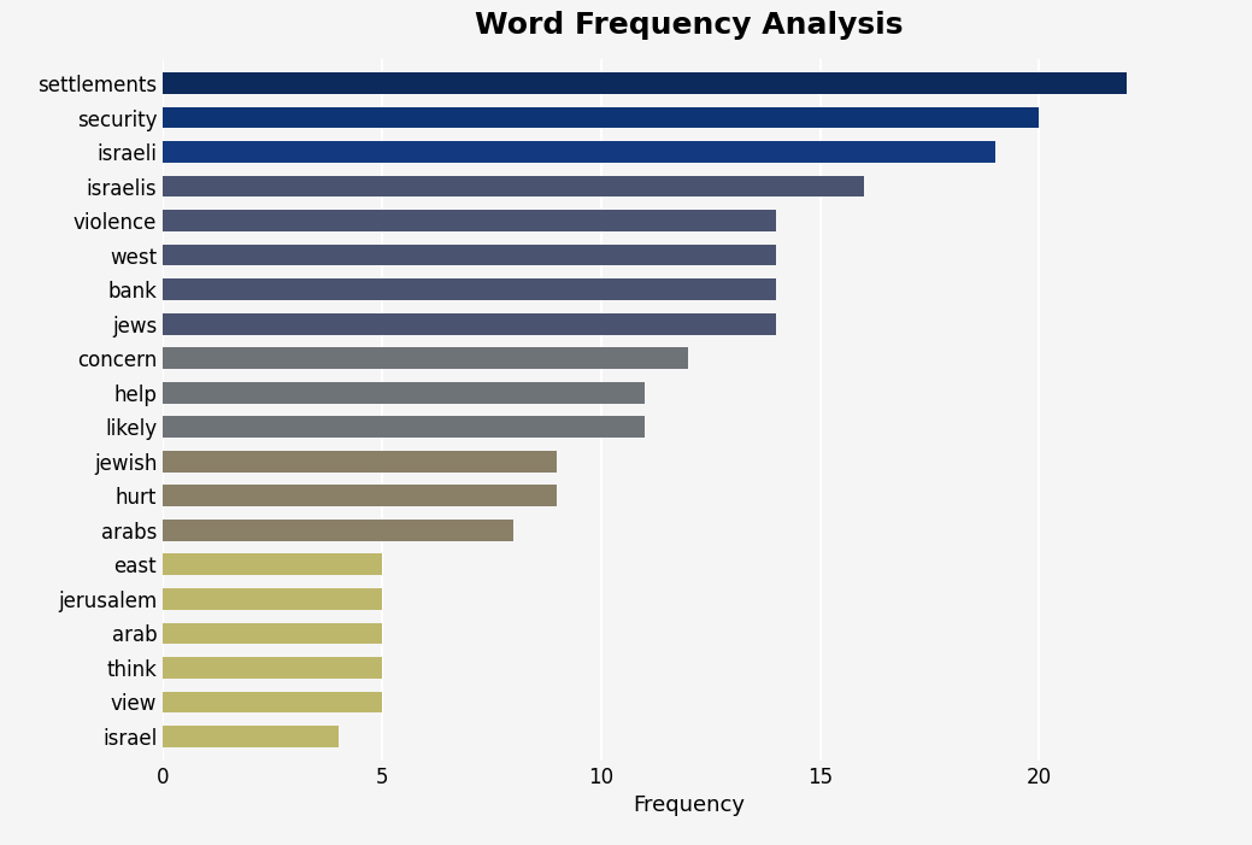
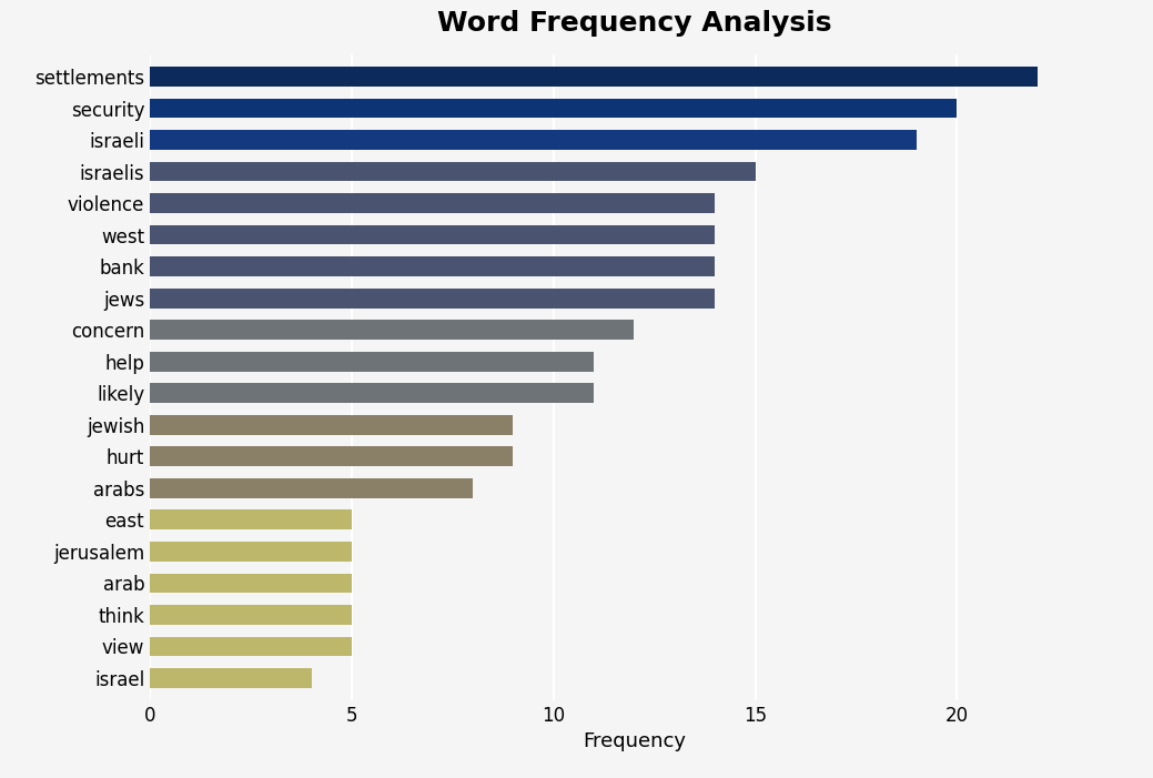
israelis: 16 -> 15
